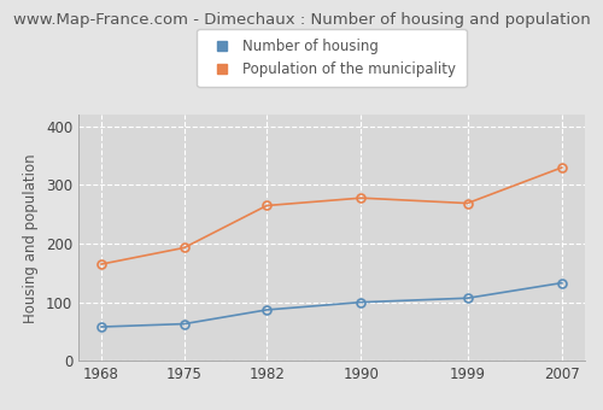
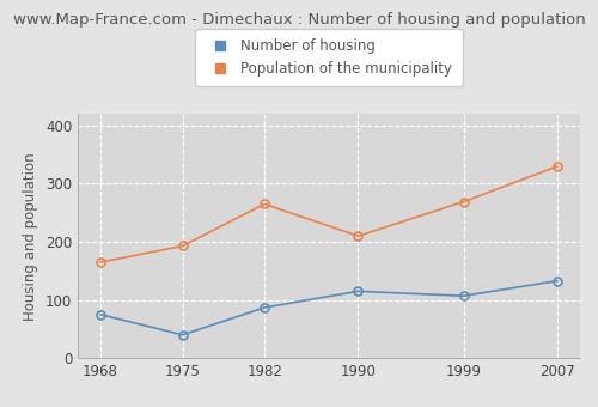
Number of housing/1968: 58 -> 75
Number of housing/1975: 63 -> 40
Number of housing/1990: 100 -> 115
Population of the municipality/1990: 278 -> 210
